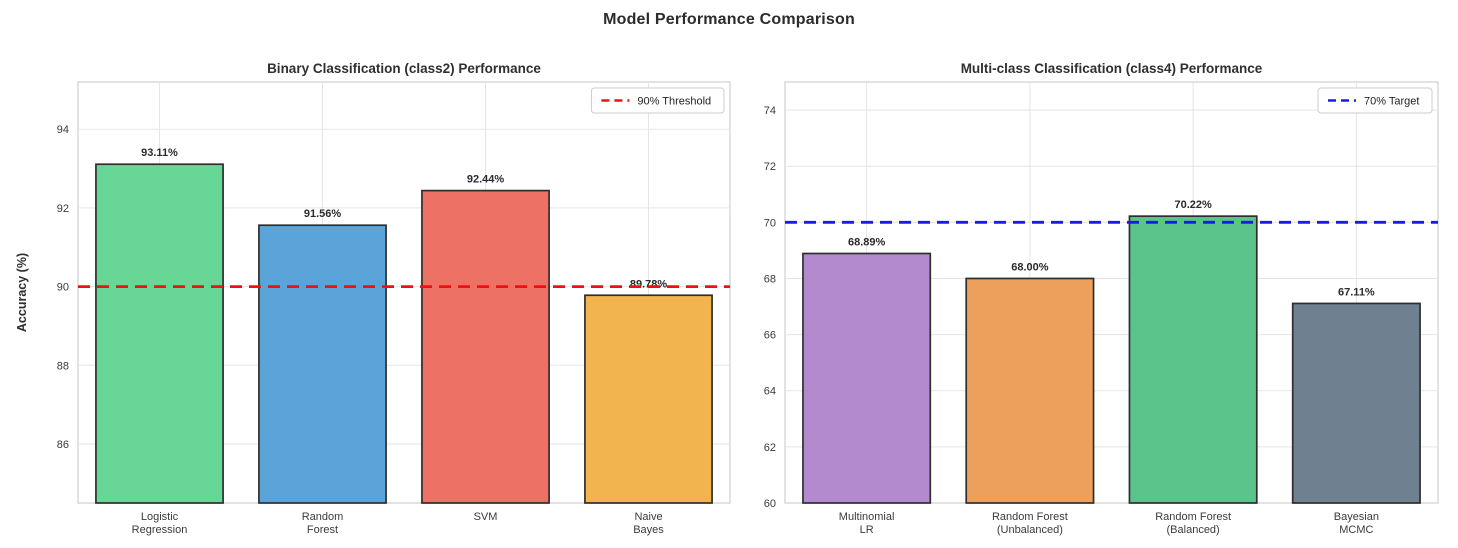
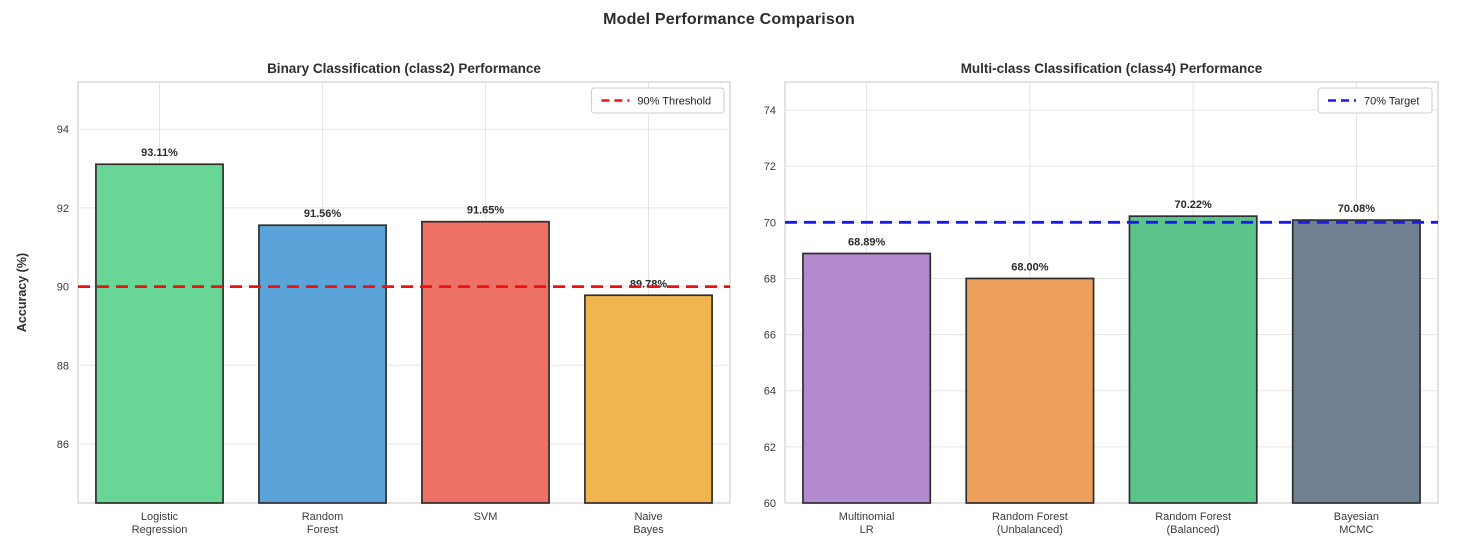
Binary Classification (class2) Performance/SVM: 92.44% -> 91.65%
Multi-class Classification (class4) Performance/Bayesian MCMC: 67.11% -> 70.08%
